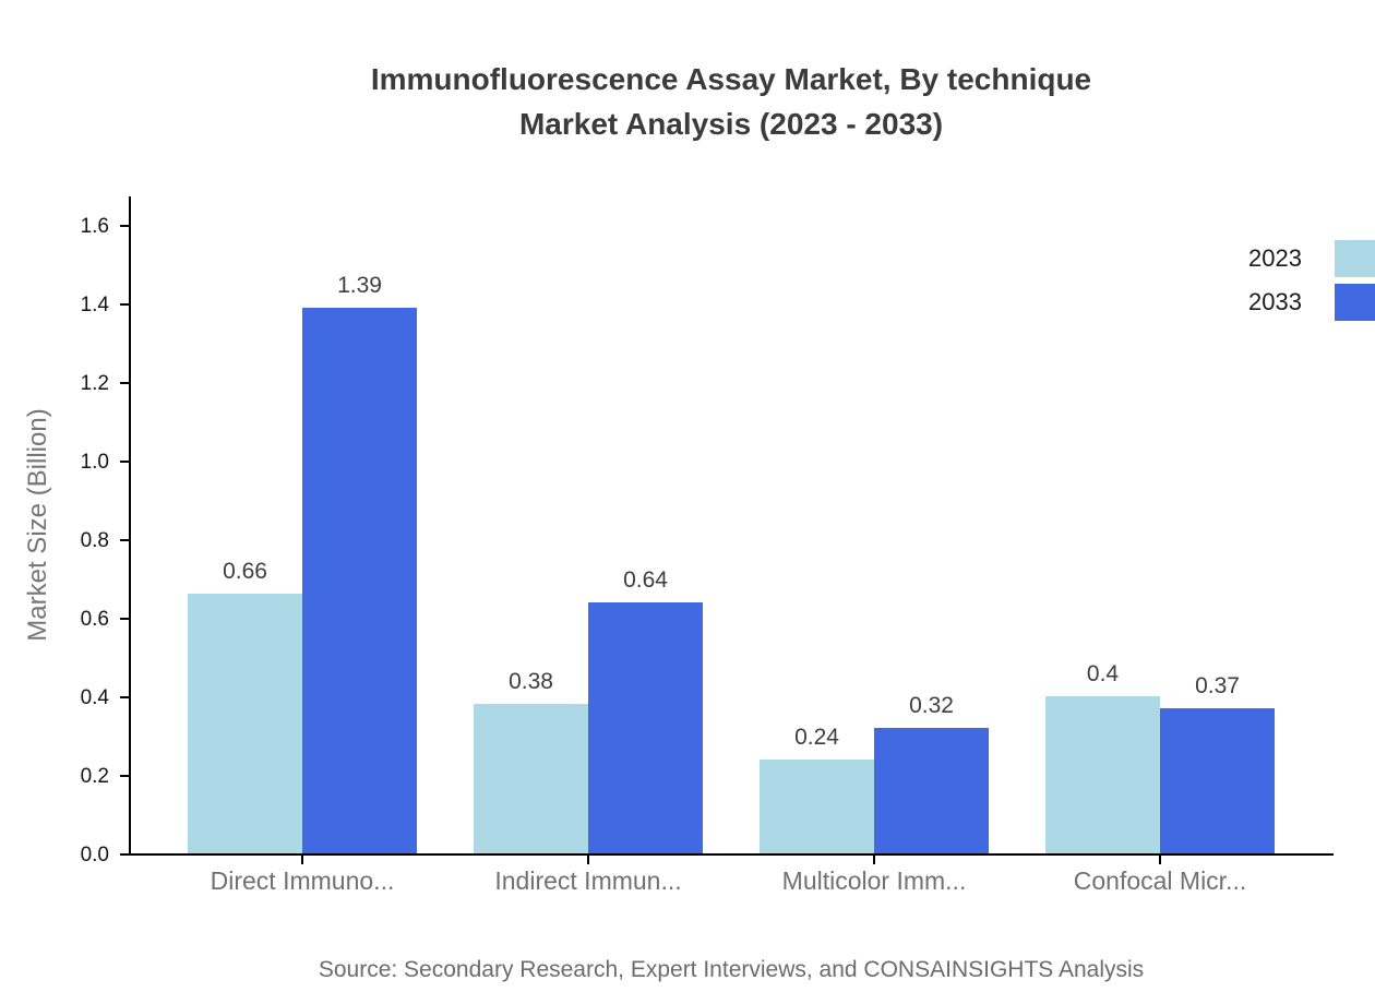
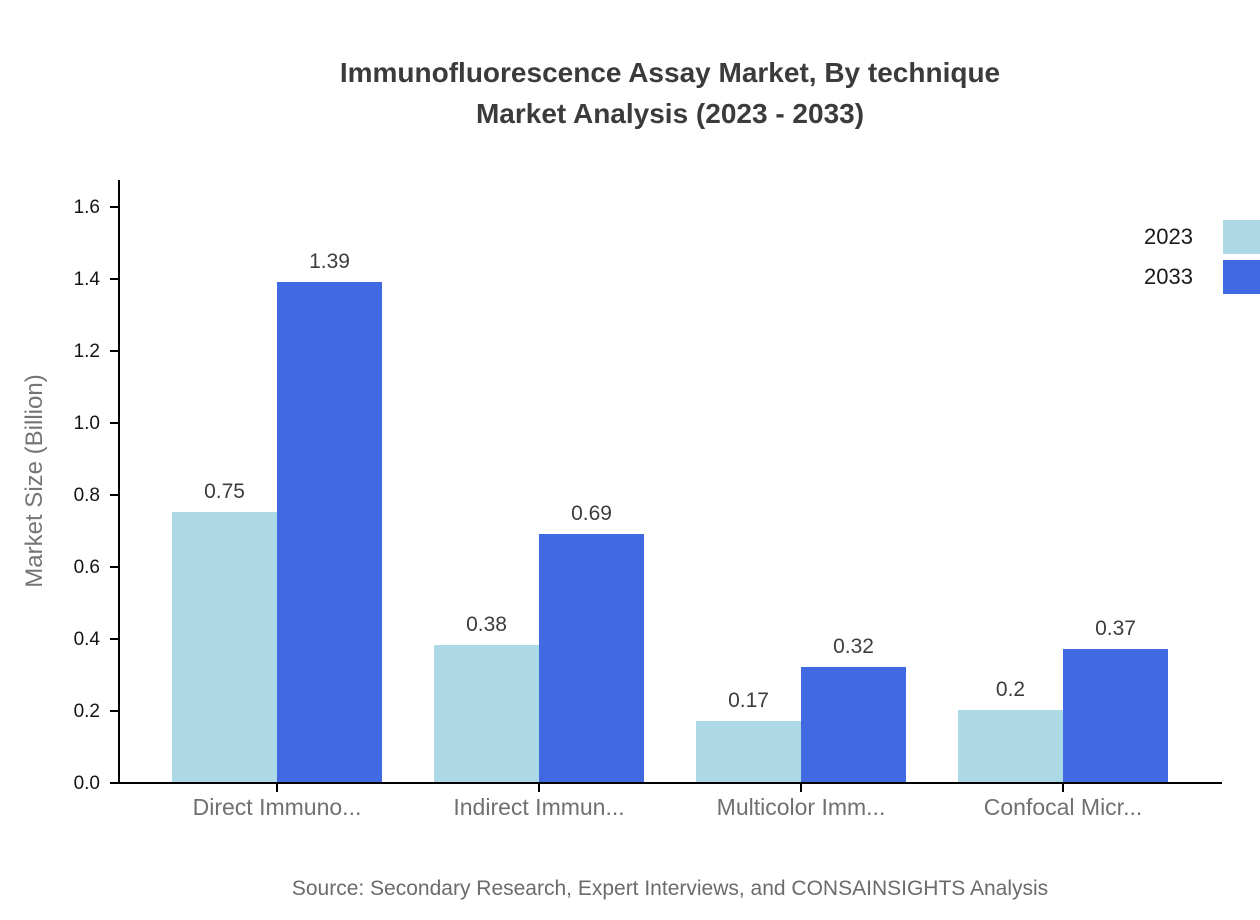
2023/Direct Immuno...: 0.66 -> 0.75
2033/Indirect Immun...: 0.64 -> 0.69
2023/Multicolor Imm...: 0.24 -> 0.17
2023/Confocal Micr...: 0.4 -> 0.2
